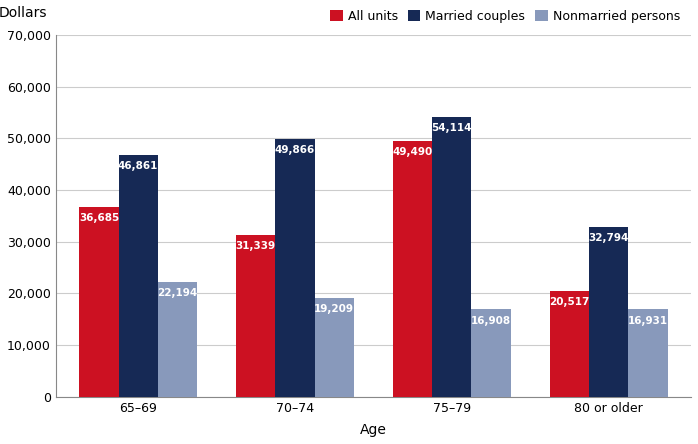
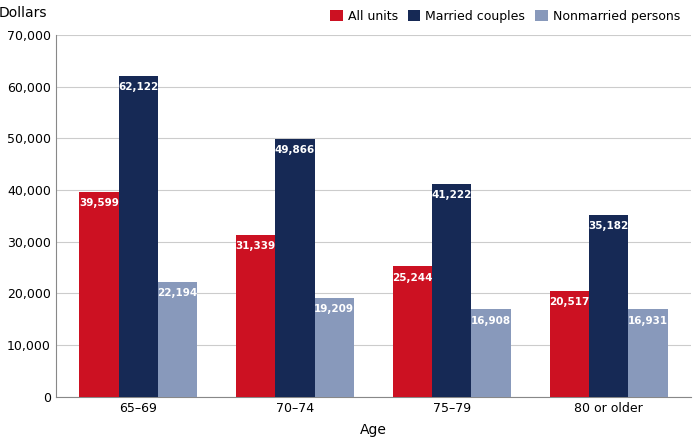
All units/65–69: 36,685 -> 39,599
Married couples/65–69: 46,861 -> 62,122
All units/75–79: 49,490 -> 25,244
Married couples/75–79: 54,114 -> 41,222
Married couples/80 or older: 32,794 -> 35,182
